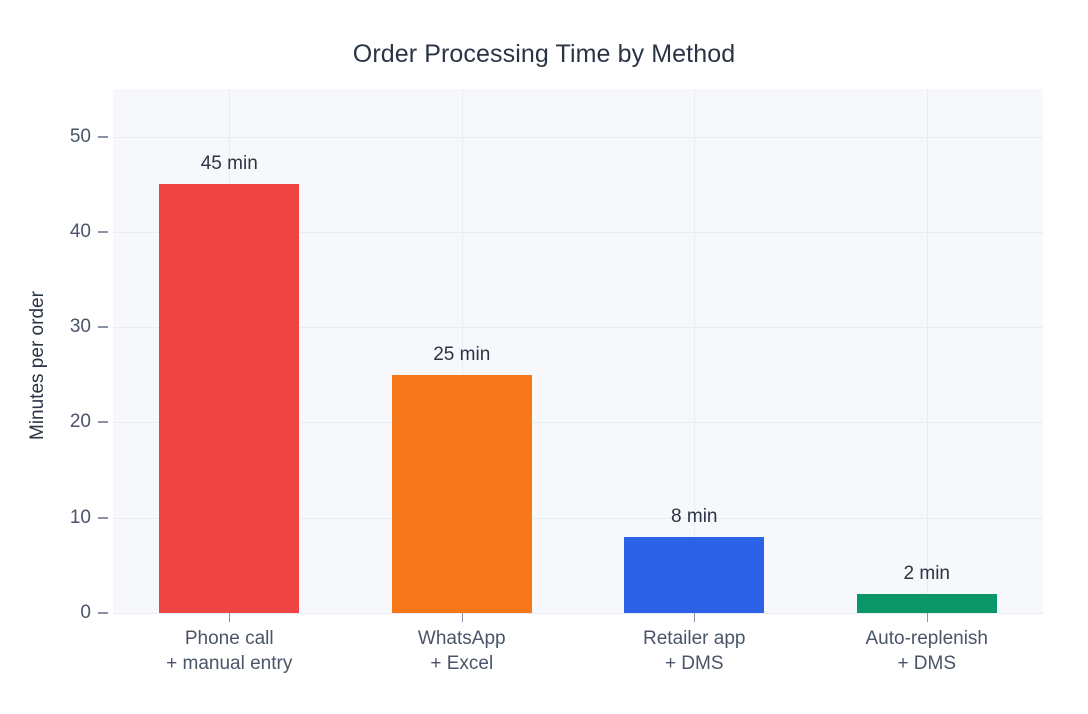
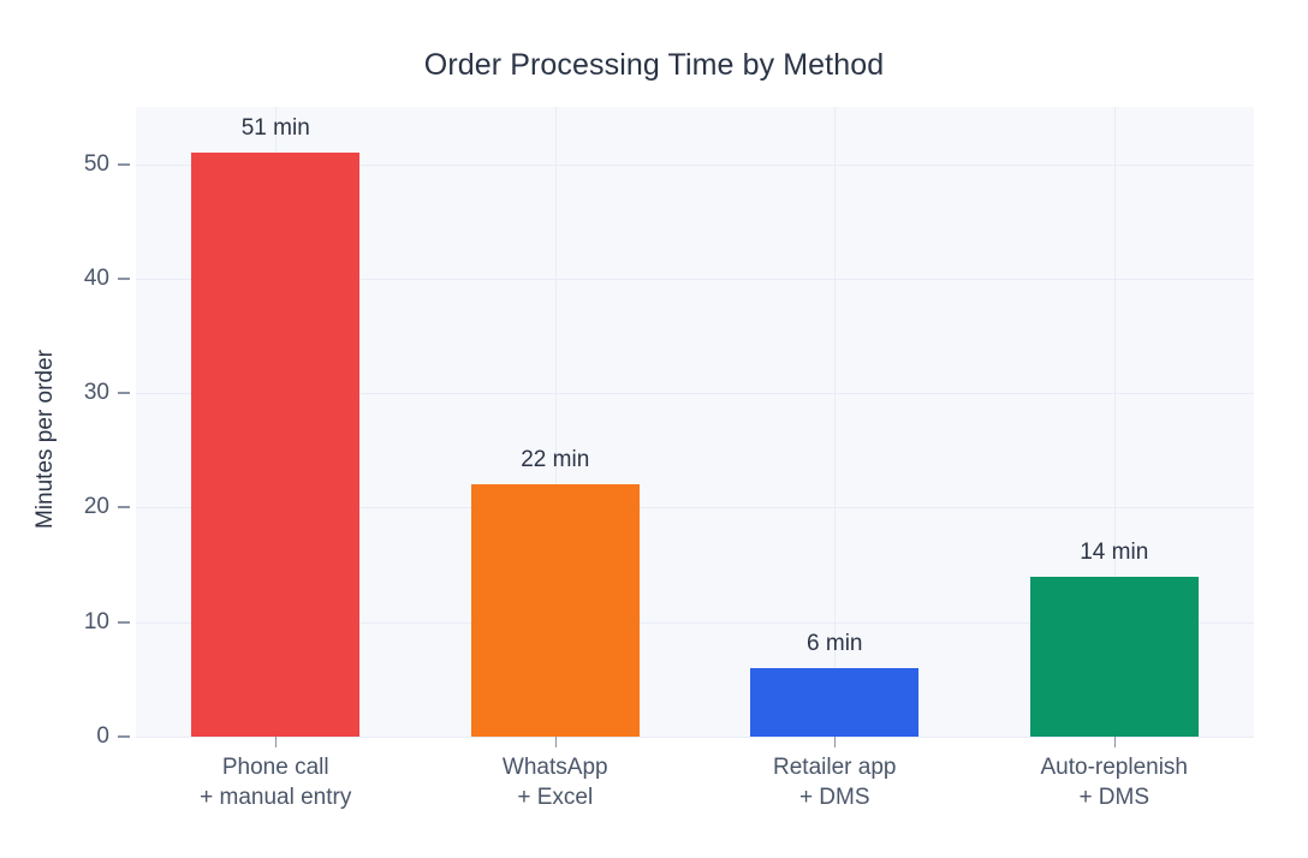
Phone call + manual entry: 45 -> 51
WhatsApp + Excel: 25 -> 22
Retailer app + DMS: 8 -> 6
Auto-replenish + DMS: 2 -> 14
